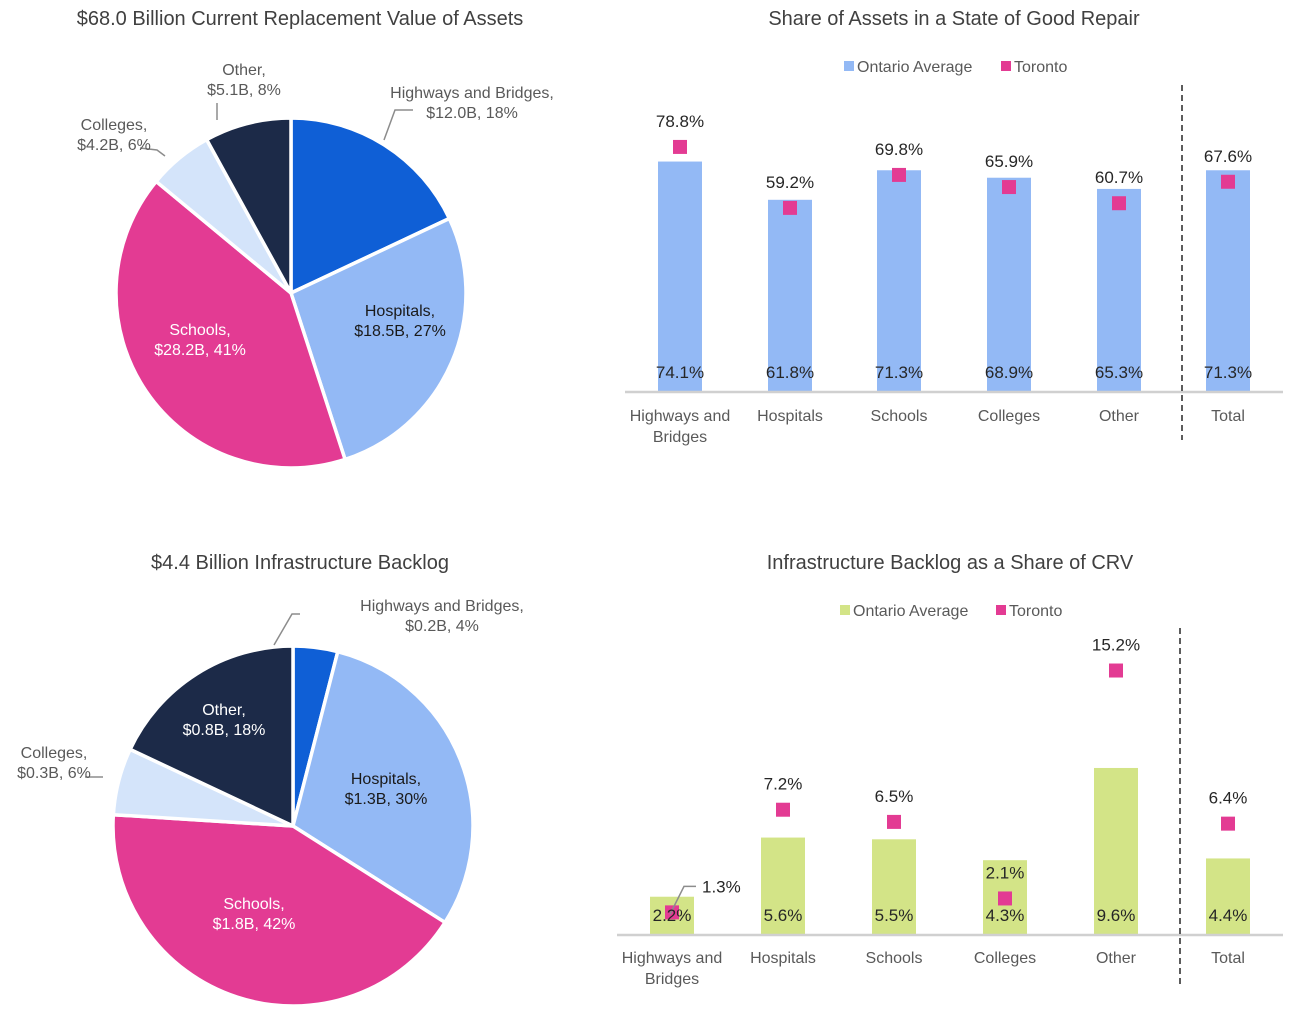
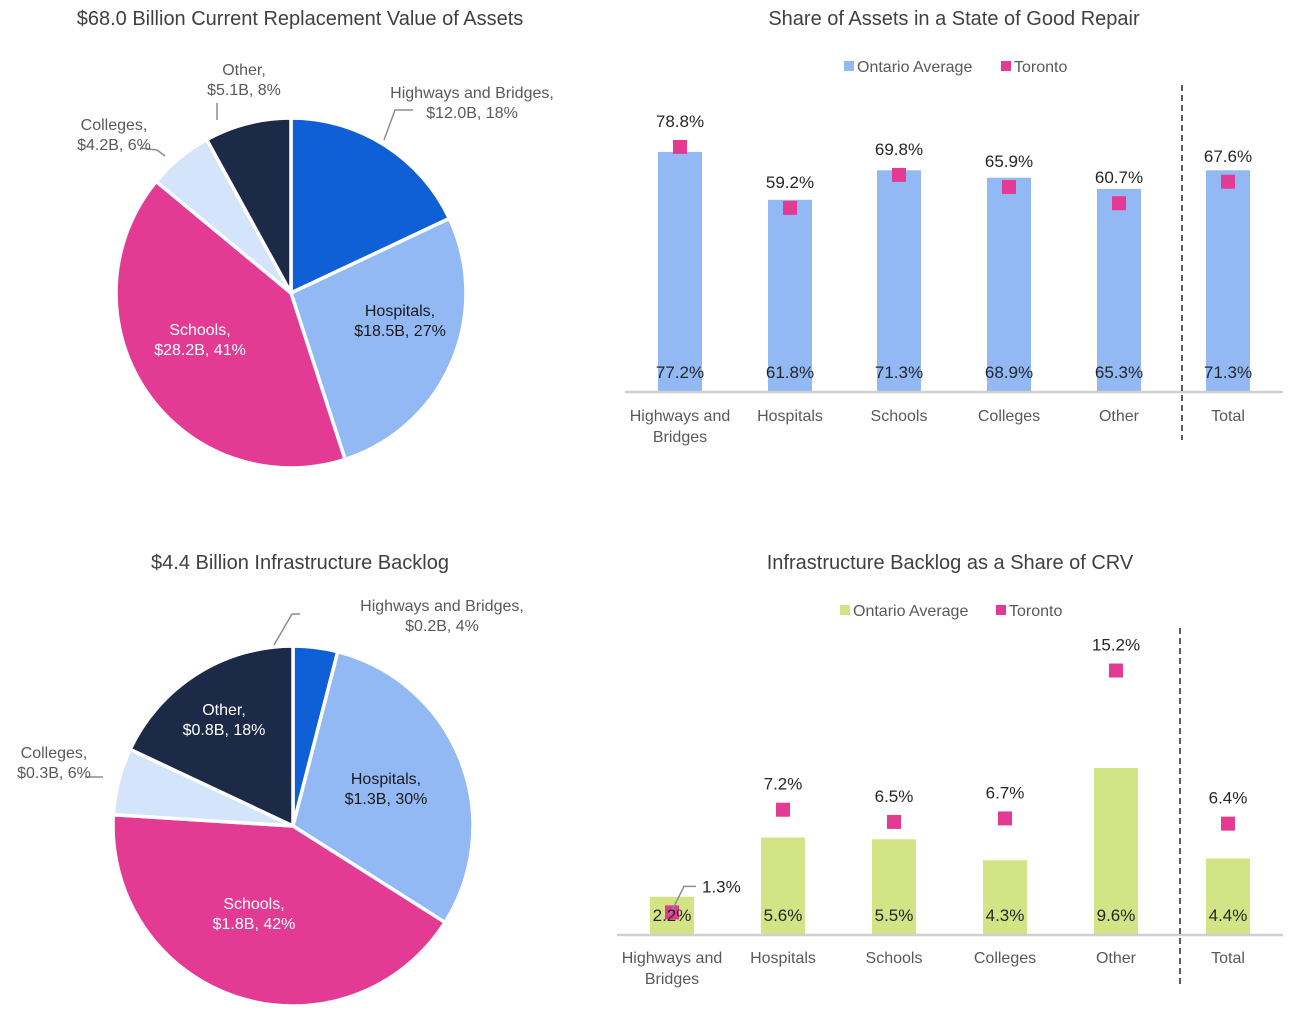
Share of Assets in a State of Good Repair/Ontario Average/Highways and Bridges: 74.1% -> 77.2%
Infrastructure Backlog as a Share of CRV/Toronto/Colleges: 2.1% -> 6.7%
